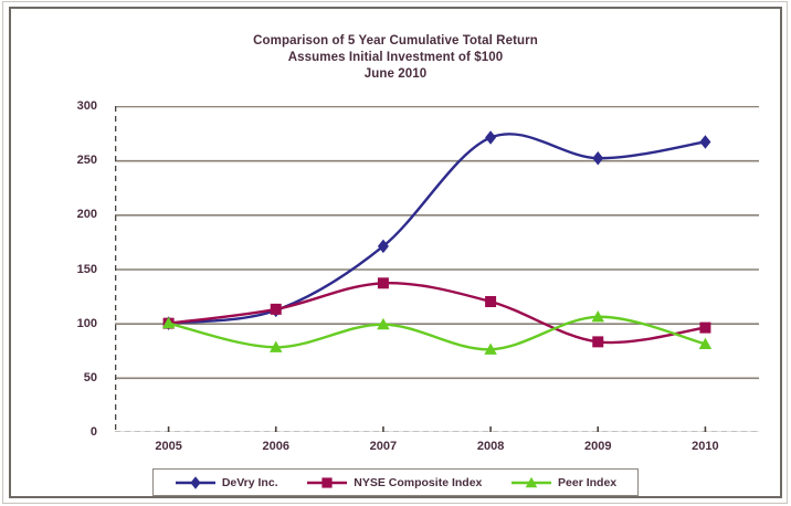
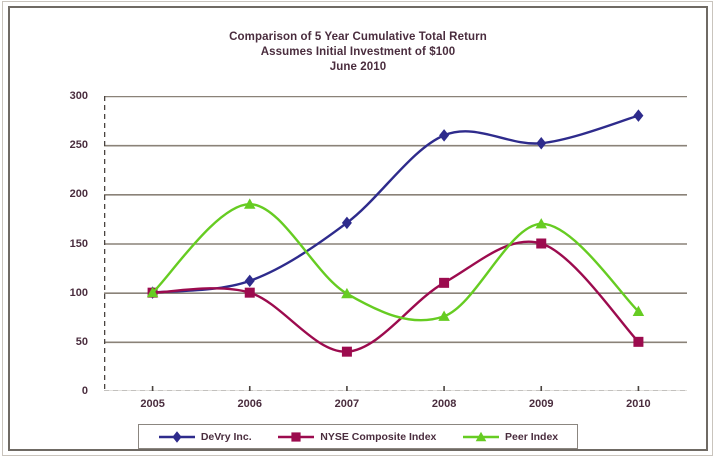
NYSE Composite Index/2006: 110 -> 100
Peer Index/2006: 80 -> 190
NYSE Composite Index/2007: 140 -> 40
DeVry Inc./2008: 270 -> 260
NYSE Composite Index/2008: 120 -> 110
NYSE Composite Index/2009: 80 -> 150
Peer Index/2009: 110 -> 170
DeVry Inc./2010: 270 -> 280
NYSE Composite Index/2010: 100 -> 50
